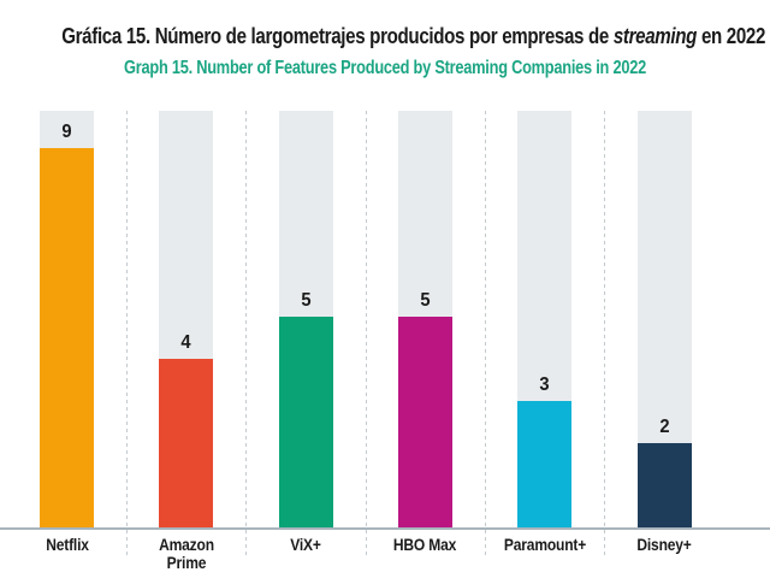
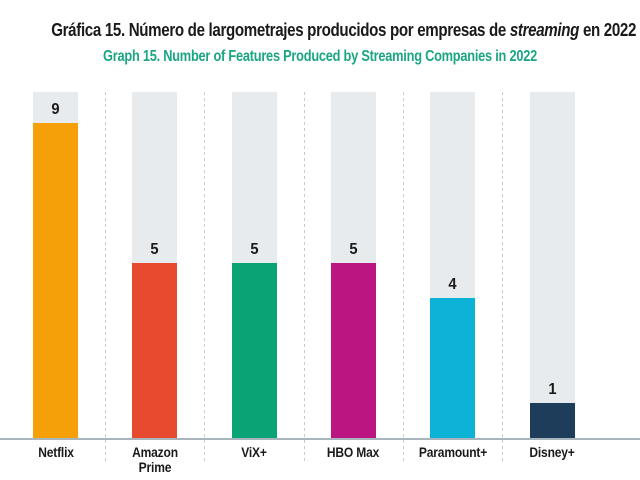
Amazon Prime: 4 -> 5
Paramount+: 3 -> 4
Disney+: 2 -> 1
